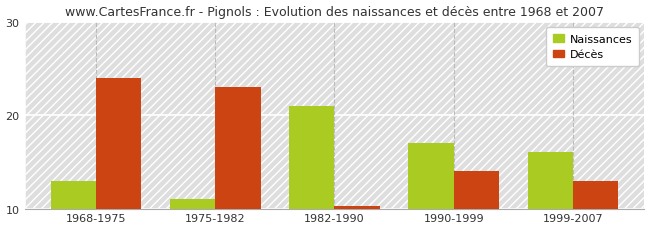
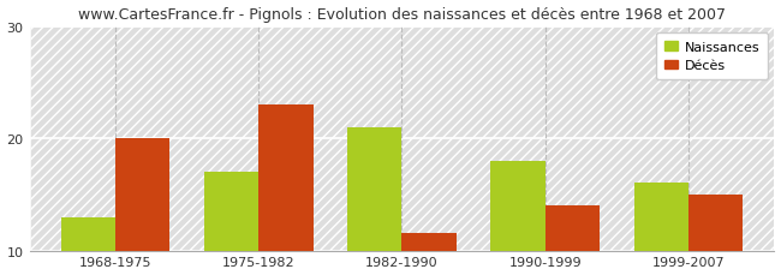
Décès/1968-1975: 24.0 -> 20.0
Naissances/1975-1982: 11 -> 17
Décès/1982-1990: 10.3 -> 11.6
Naissances/1990-1999: 17 -> 18
Décès/1999-2007: 13.0 -> 15.0
